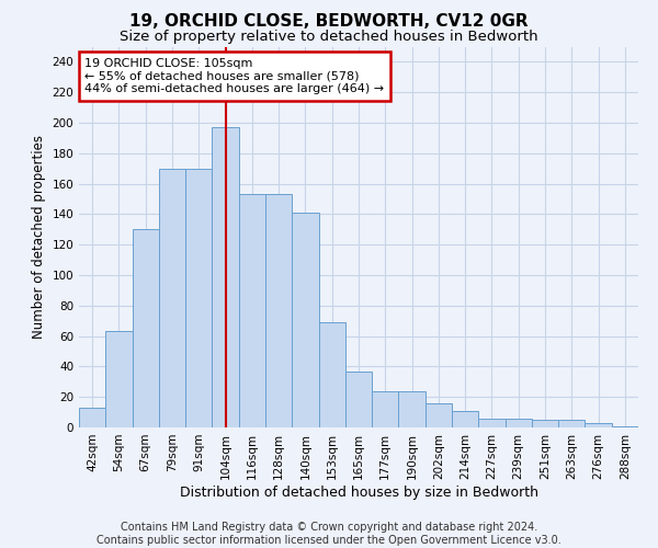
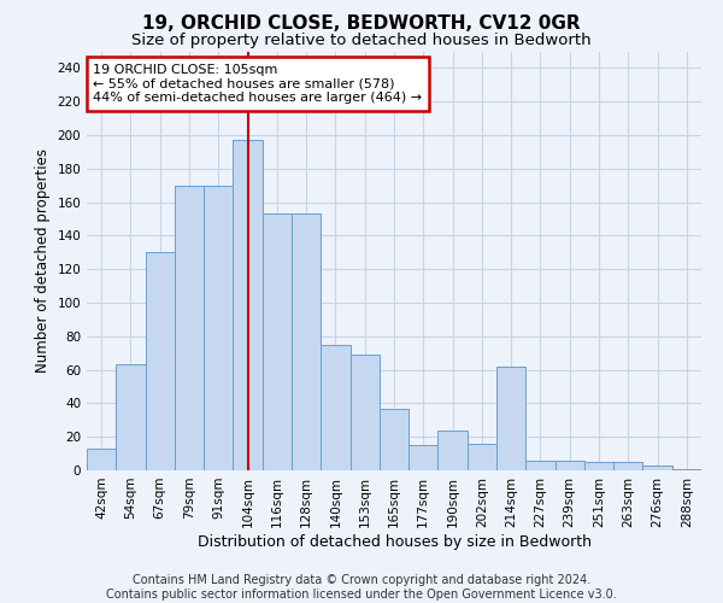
140sqm: 141 -> 75
177sqm: 24 -> 15
214sqm: 11 -> 62
